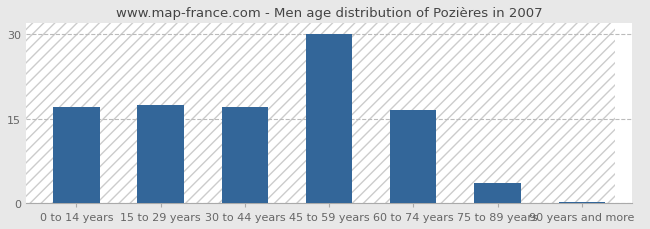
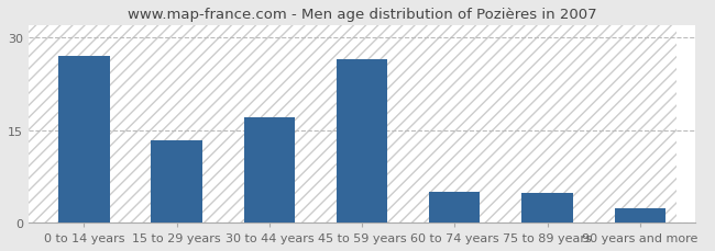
0 to 14 years: 17.0 -> 27.0
15 to 29 years: 17.5 -> 13.4
45 to 59 years: 30.0 -> 26.4
60 to 74 years: 16.5 -> 5.0
75 to 89 years: 3.5 -> 4.8
90 years and more: 0.2 -> 2.4
